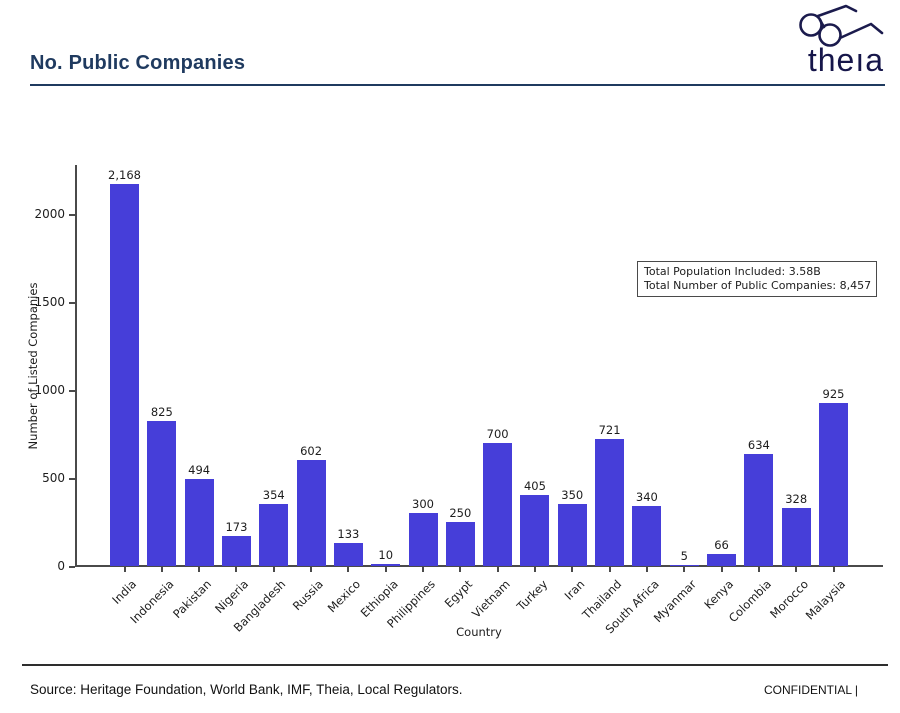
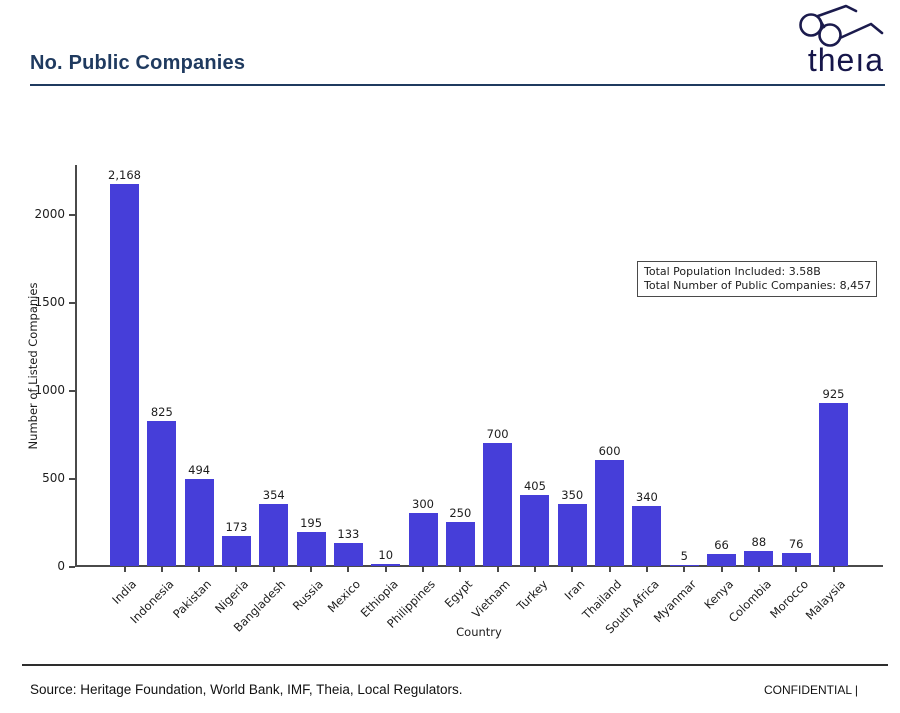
Russia: 602 -> 195
Thailand: 721 -> 600
Colombia: 634 -> 88
Morocco: 328 -> 76
